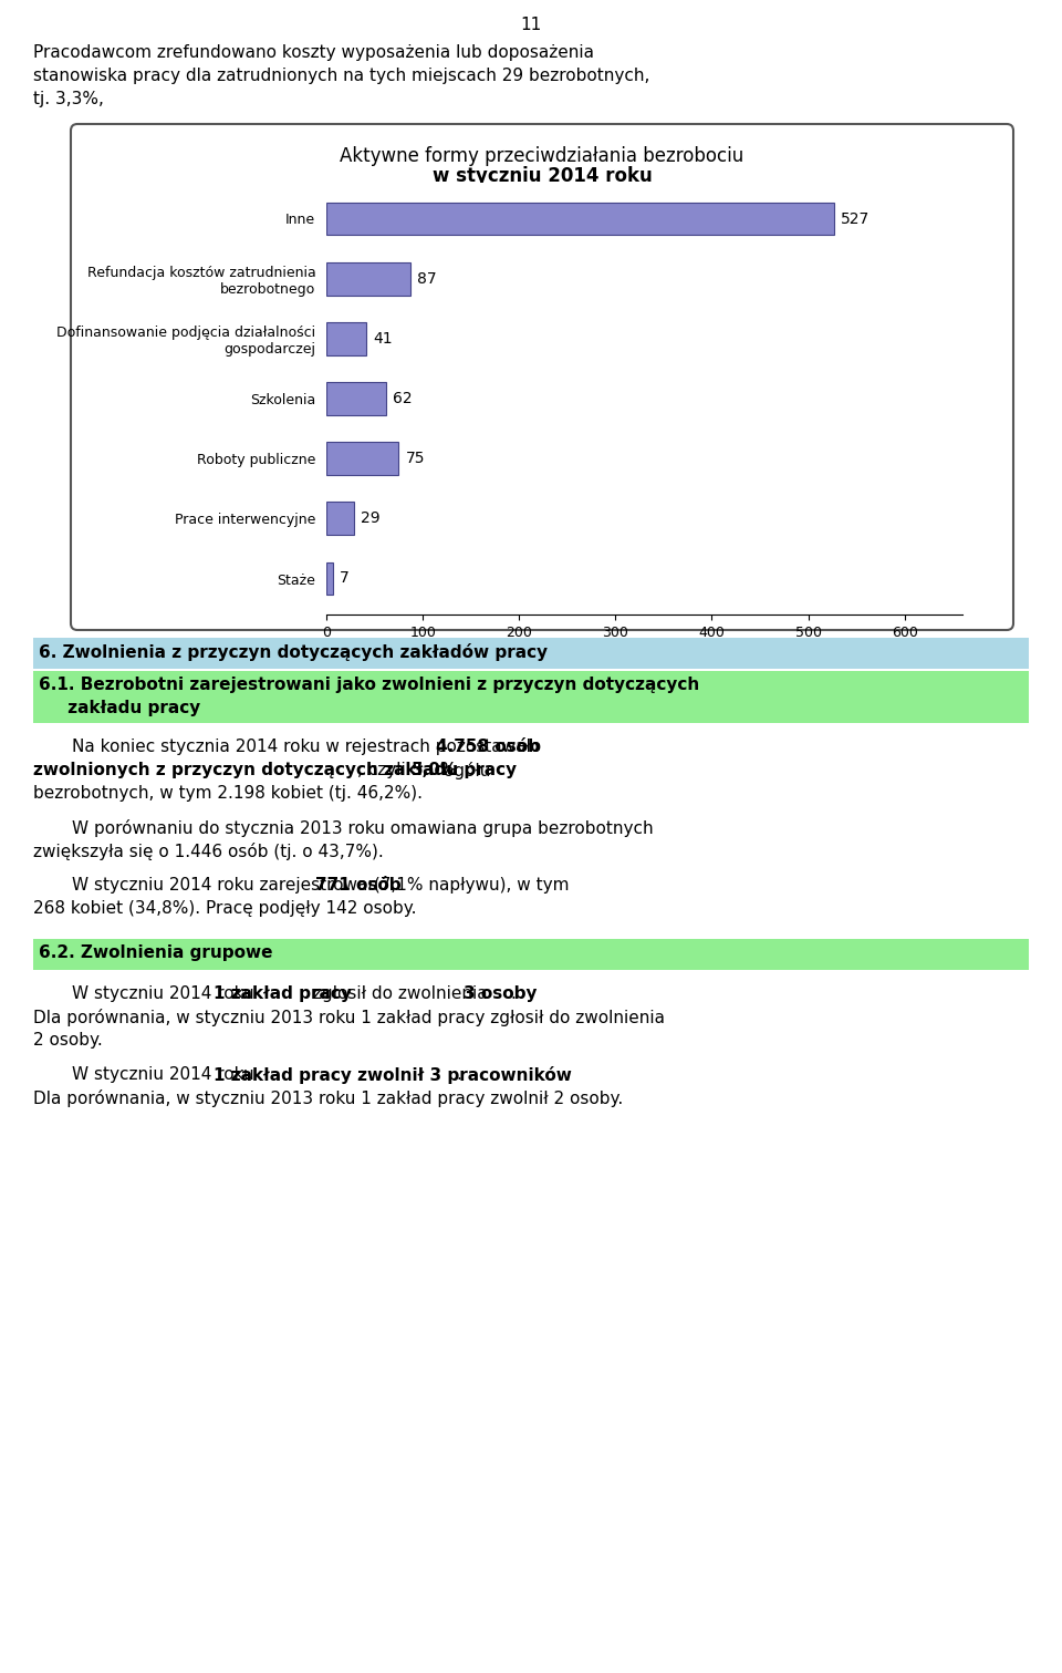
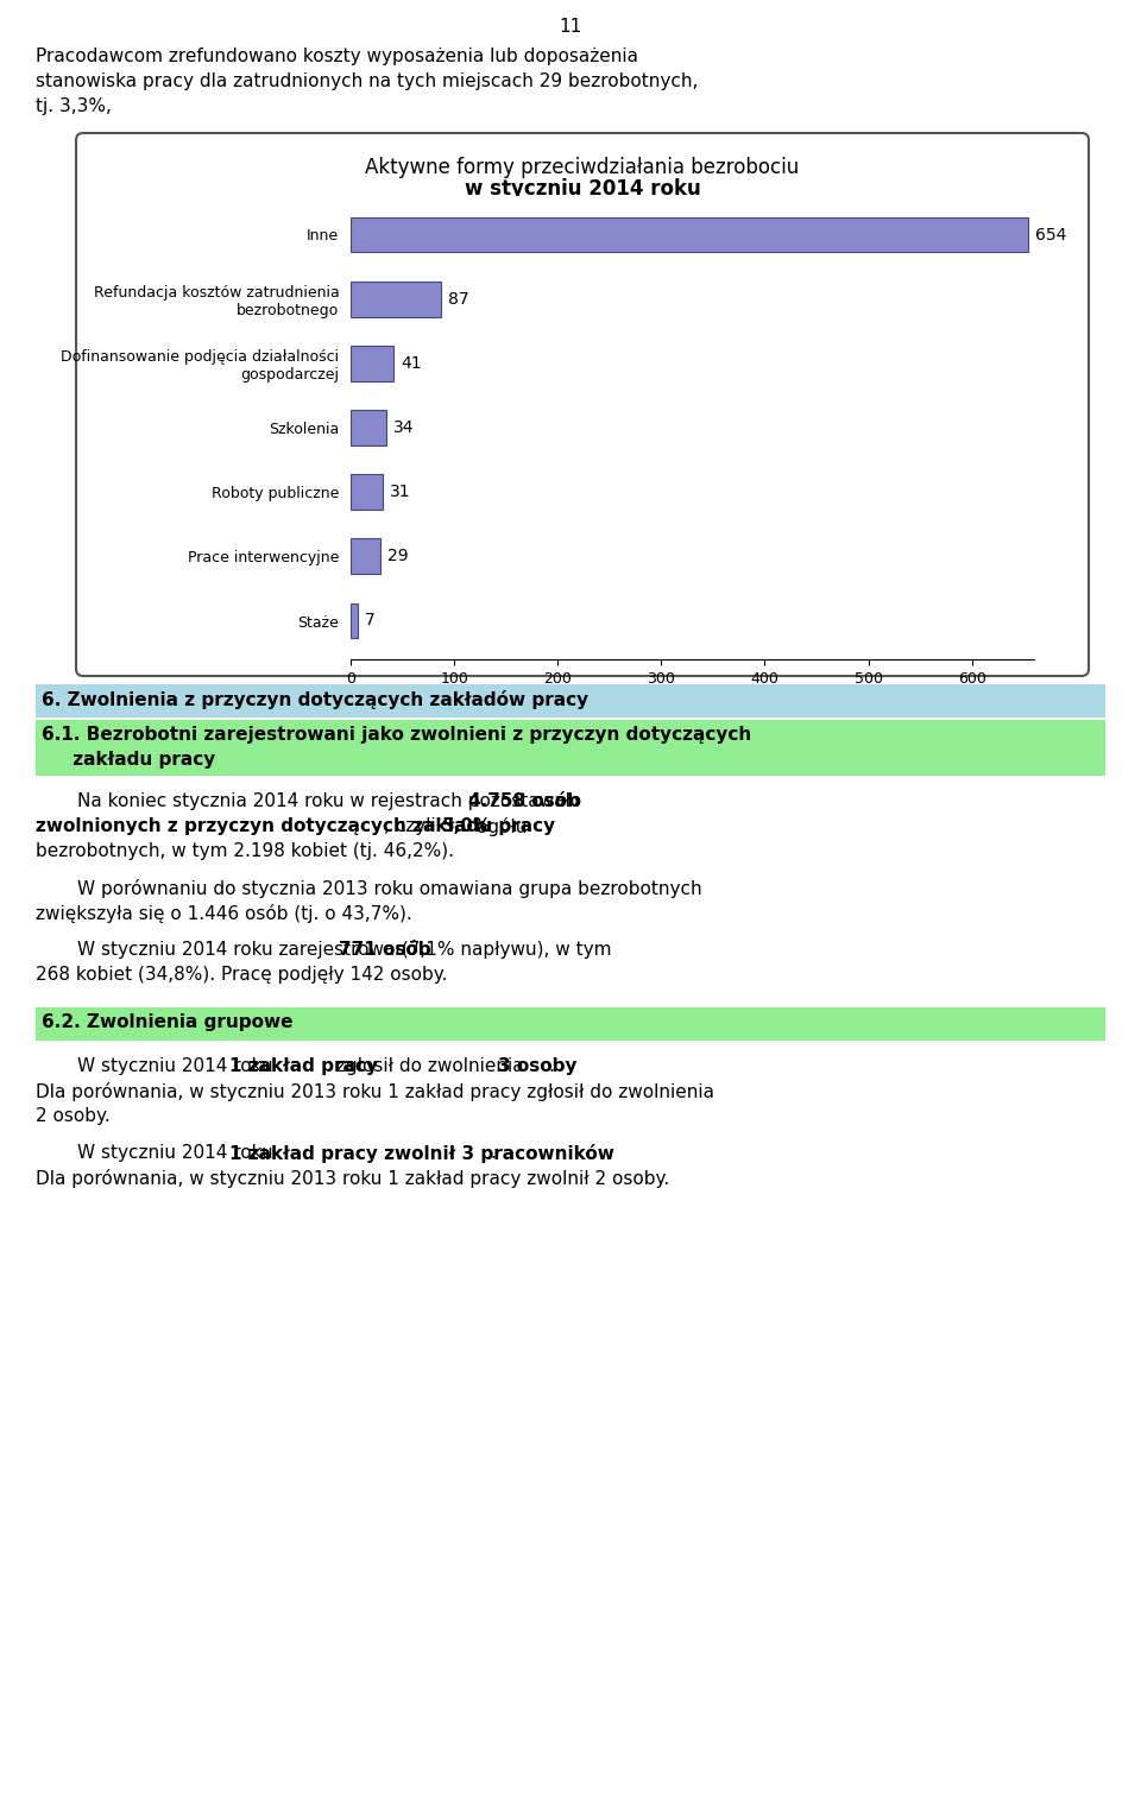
Inne: 527 -> 654
Szkolenia: 62 -> 34
Roboty publiczne: 75 -> 31
